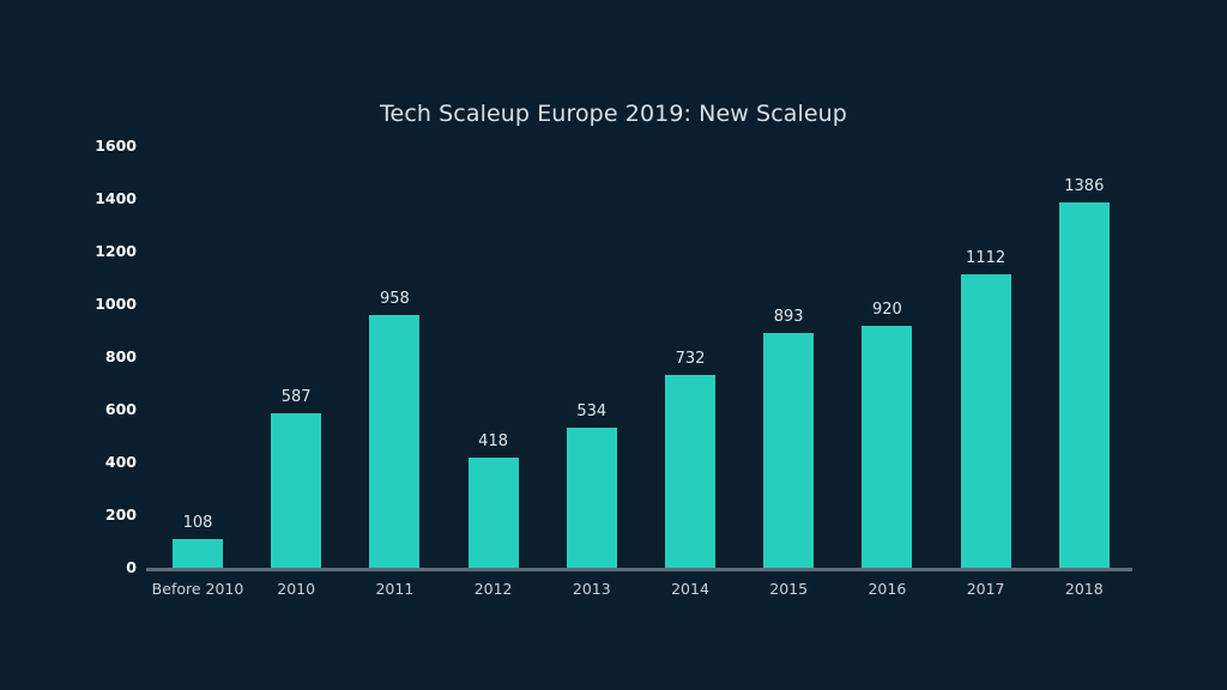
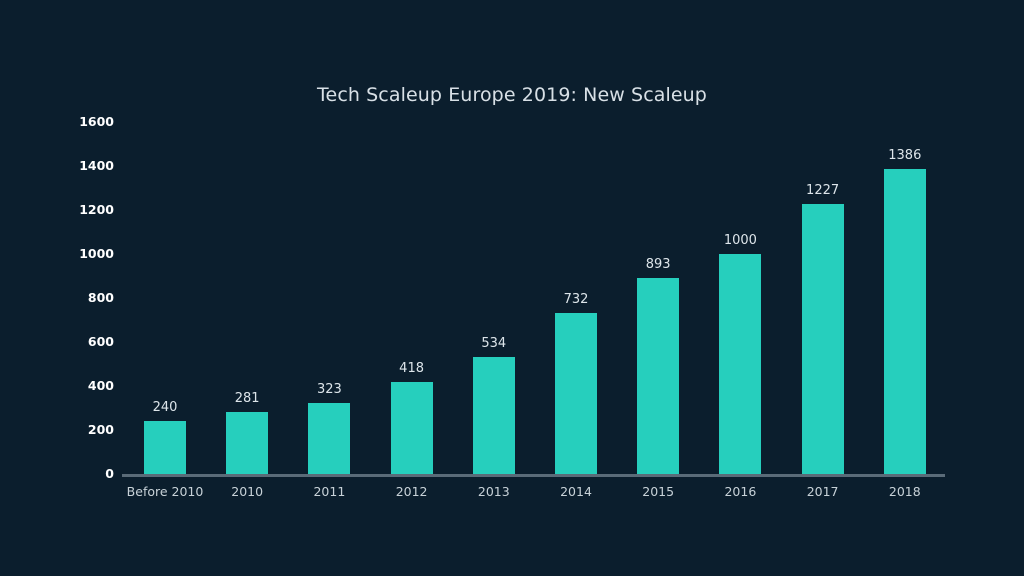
Before 2010: 108 -> 240
2010: 587 -> 281
2011: 958 -> 323
2016: 920 -> 1000
2017: 1112 -> 1227
